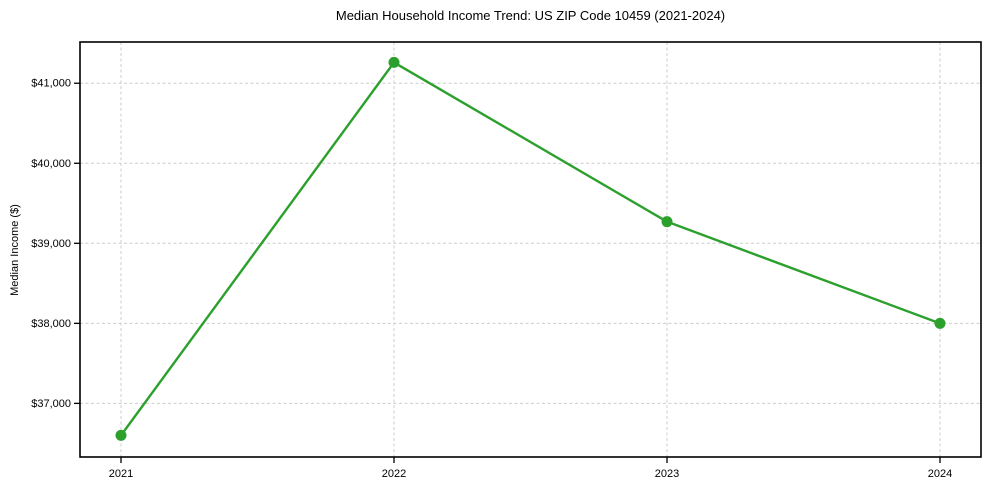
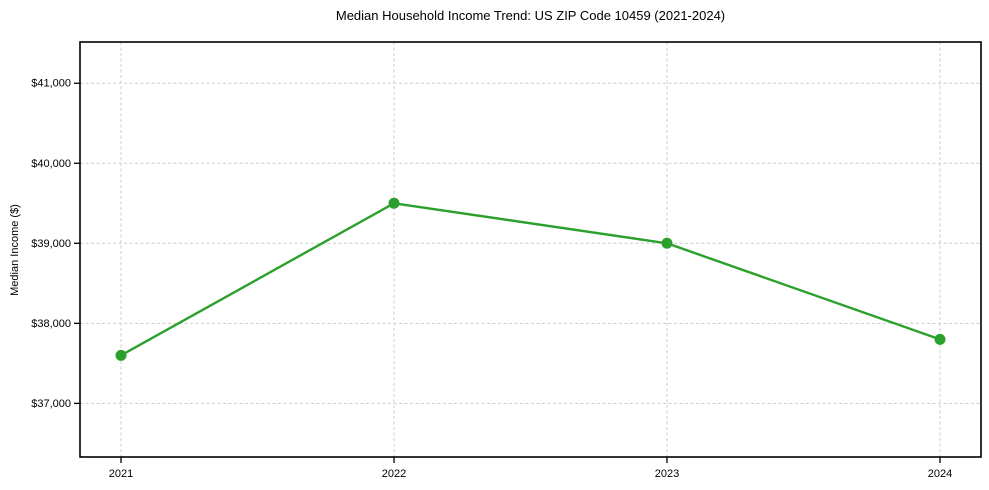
2021: $36600 -> $37600
2022: $41300 -> $39500
2023: $39300 -> $39000
2024: $38000 -> $37800
